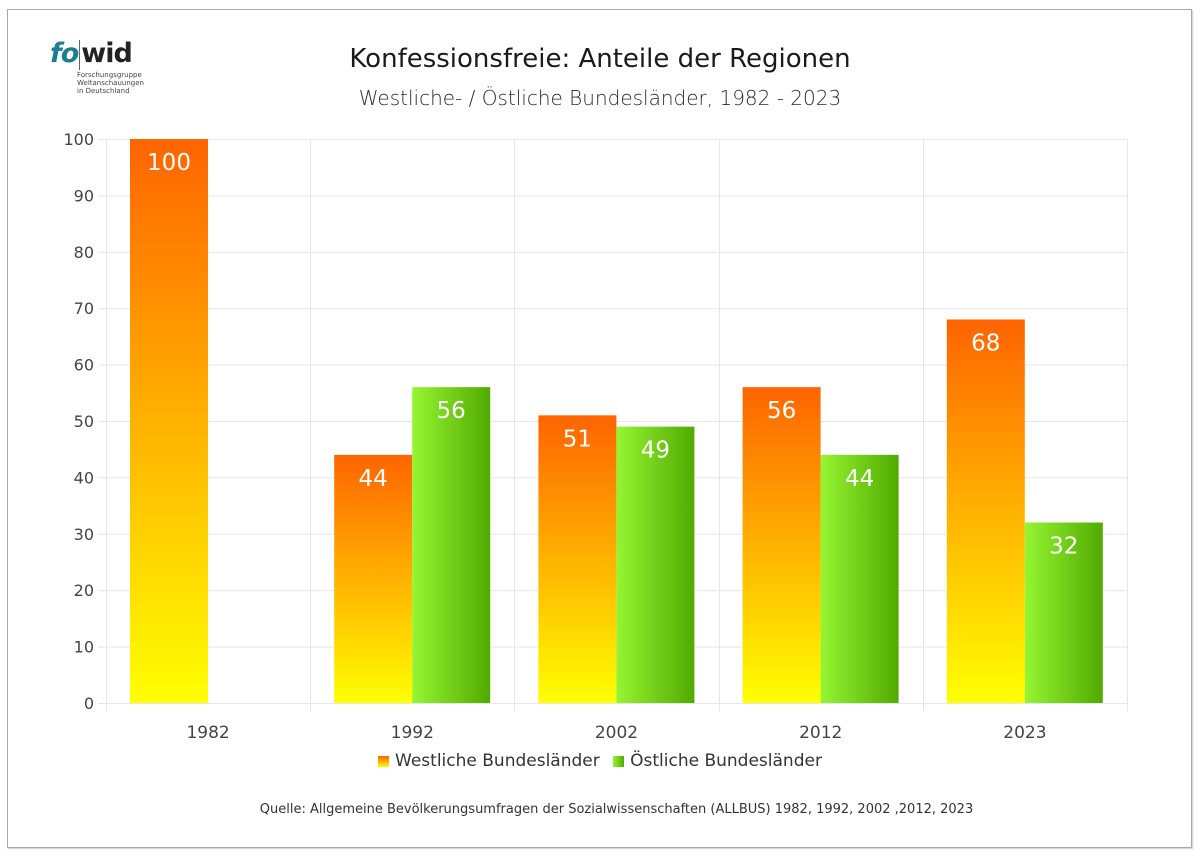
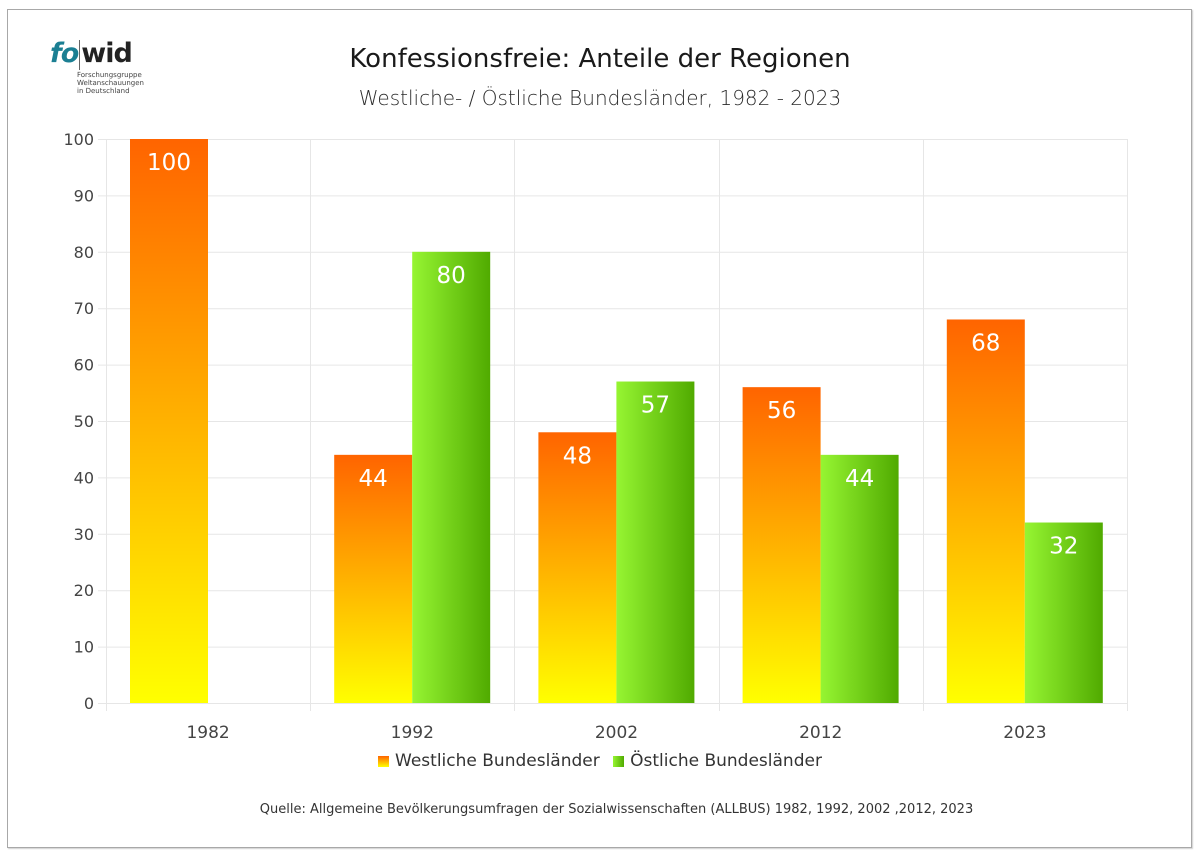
Östliche Bundesländer/1992: 56 -> 80
Westliche Bundesländer/2002: 51 -> 48
Östliche Bundesländer/2002: 49 -> 57
